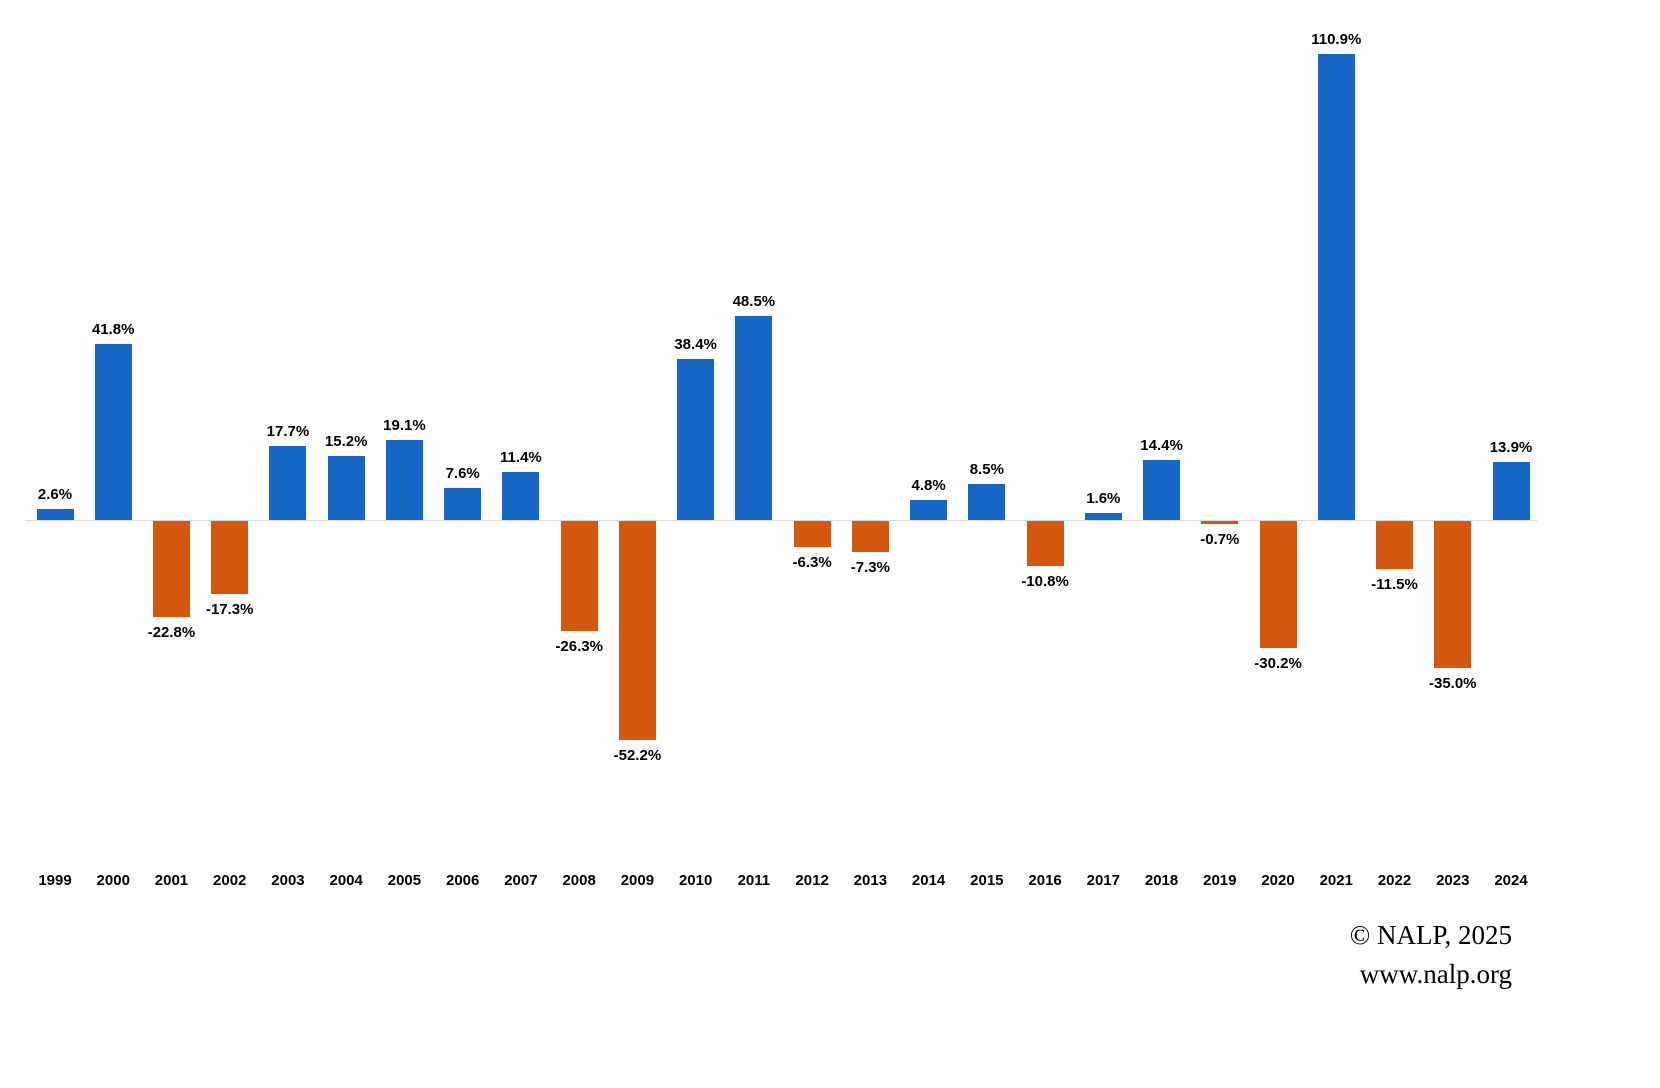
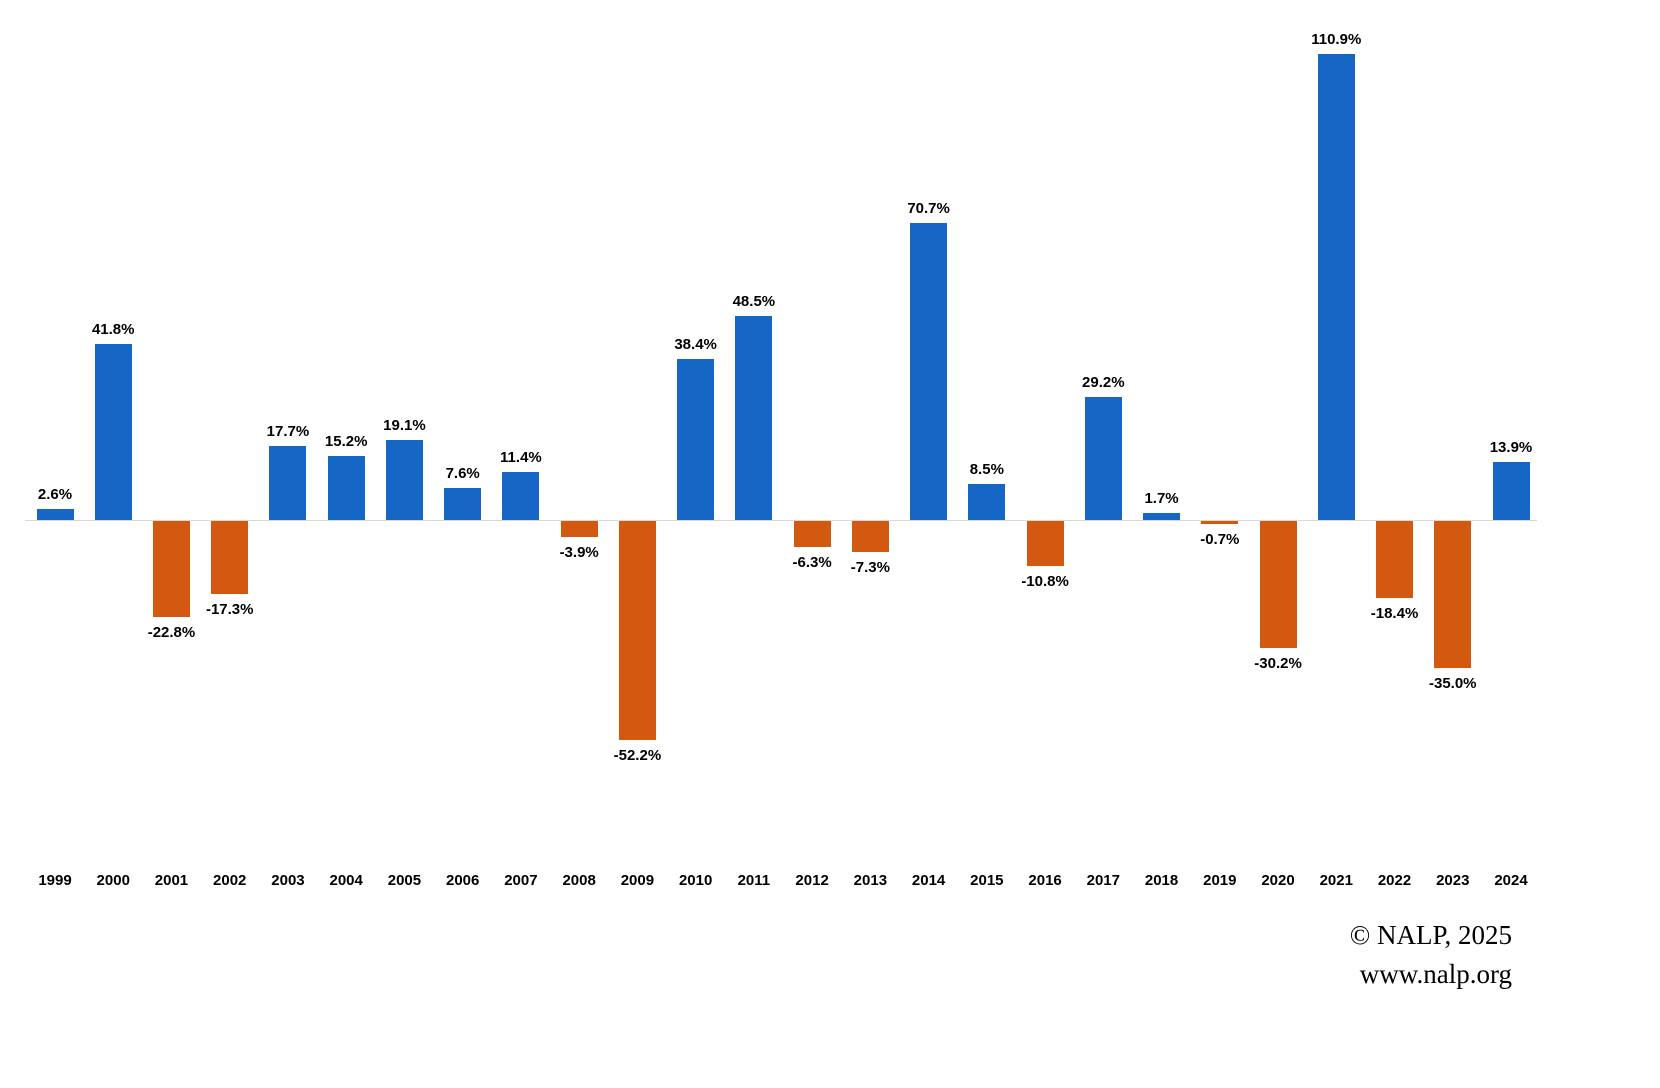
2008: -26.3% -> -3.9%
2014: 4.8% -> 70.7%
2017: 1.6% -> 29.2%
2018: 14.4% -> 1.7%
2022: -11.5% -> -18.4%
